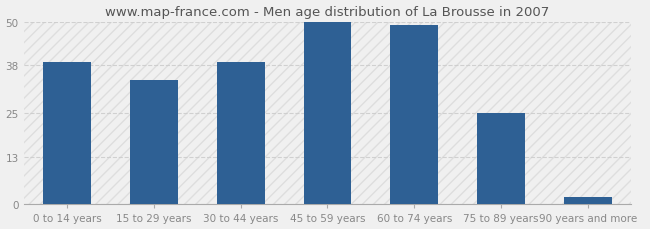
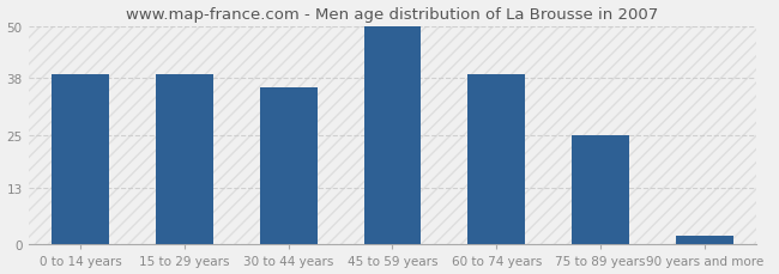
15 to 29 years: 34 -> 39
30 to 44 years: 39 -> 36
60 to 74 years: 49 -> 39
